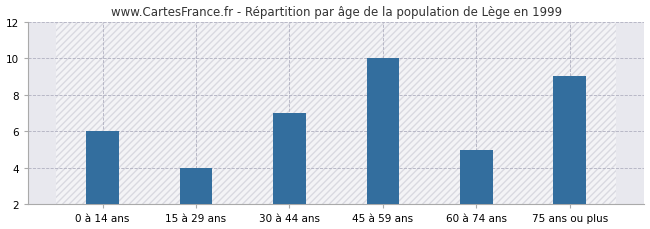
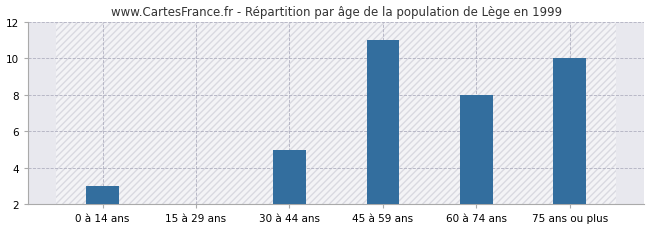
0 à 14 ans: 6 -> 3
15 à 29 ans: 4 -> 2
30 à 44 ans: 7 -> 5
45 à 59 ans: 10 -> 11
60 à 74 ans: 5 -> 8
75 ans ou plus: 9 -> 10
